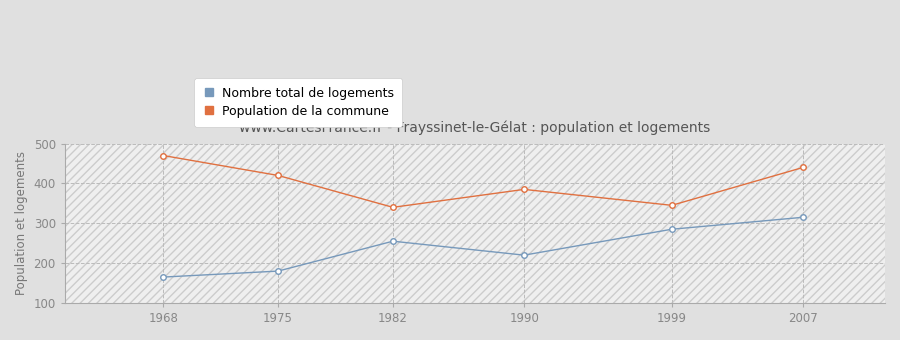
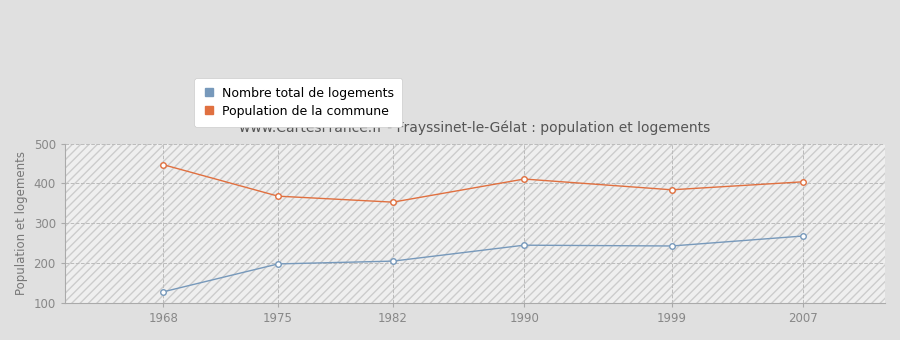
Nombre total de logements/1968: 165 -> 128
Population de la commune/1968: 470 -> 447
Nombre total de logements/1975: 180 -> 198
Population de la commune/1975: 420 -> 368
Nombre total de logements/1982: 255 -> 205
Population de la commune/1982: 340 -> 353
Nombre total de logements/1990: 220 -> 245
Population de la commune/1990: 385 -> 411
Nombre total de logements/1999: 285 -> 243
Population de la commune/1999: 345 -> 384
Nombre total de logements/2007: 315 -> 268
Population de la commune/2007: 440 -> 404
